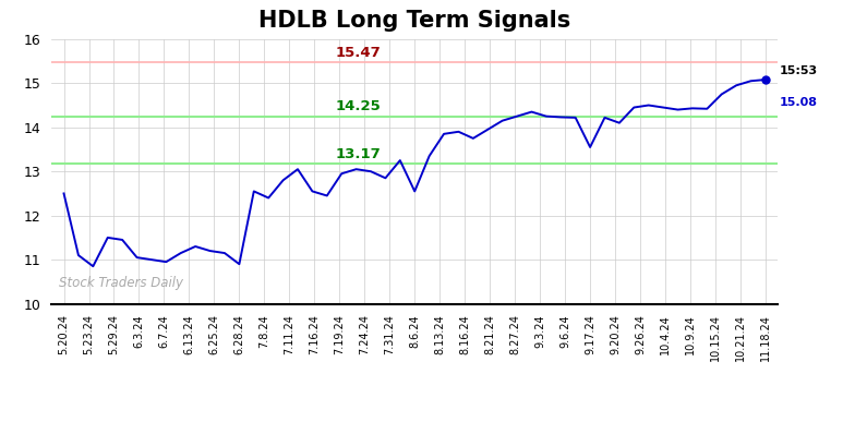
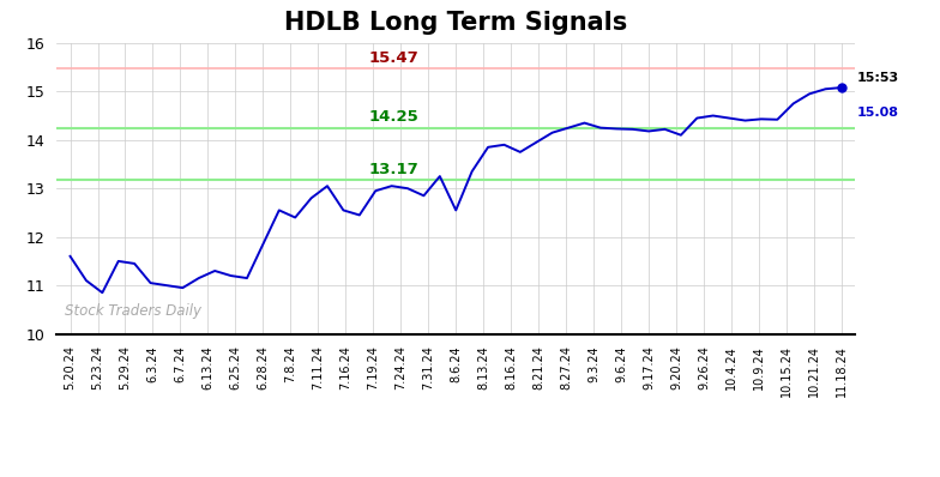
5.20.24: 12.50 -> 11.60
6.28.24: 10.90 -> 11.85
9.17.24: 13.55 -> 14.18
